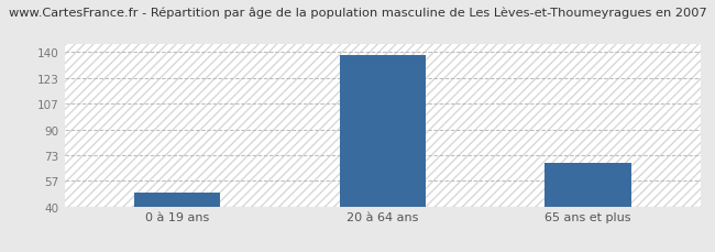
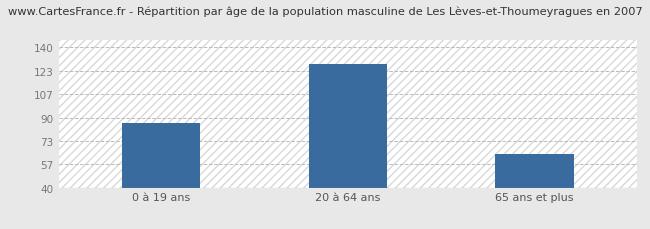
0 à 19 ans: 49 -> 86
20 à 64 ans: 138 -> 128
65 ans et plus: 68 -> 64
